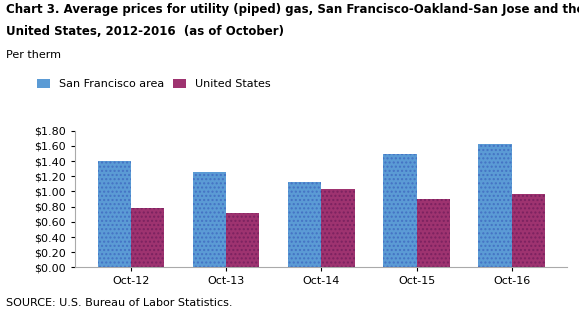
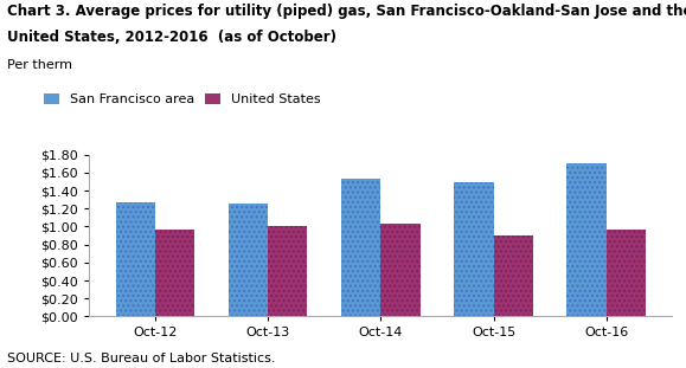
San Francisco area/Oct-12: $1.40 -> $1.27
United States/Oct-12: $0.78 -> $0.96
United States/Oct-13: $0.72 -> $1.00
San Francisco area/Oct-14: $1.12 -> $1.53
San Francisco area/Oct-16: $1.62 -> $1.70
